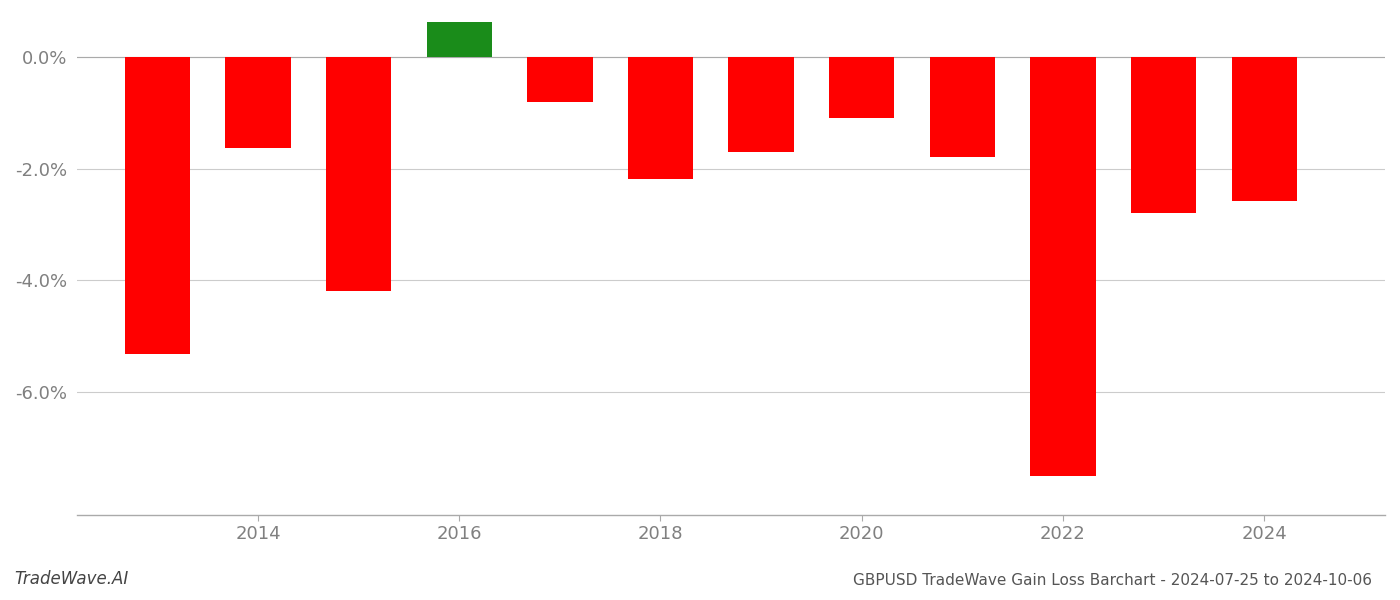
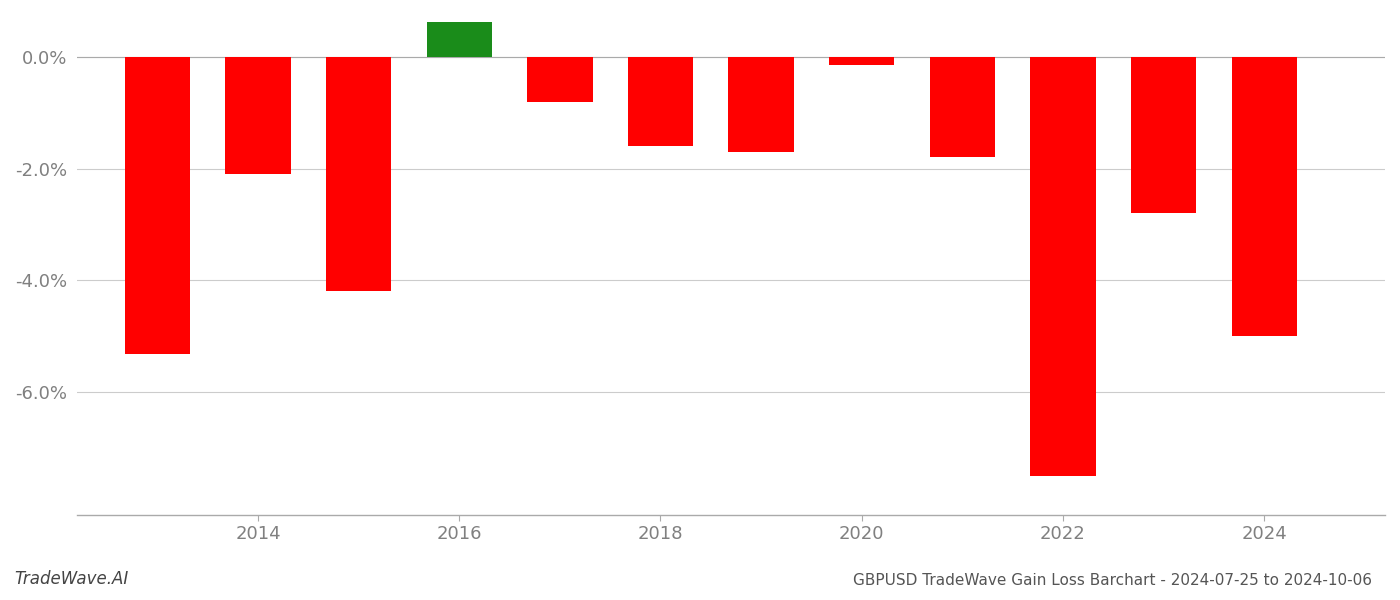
2014: -1.64% -> -2.10%
2018: -2.18% -> -1.60%
2020: -1.10% -> -0.15%
2024: -2.58% -> -5.00%
